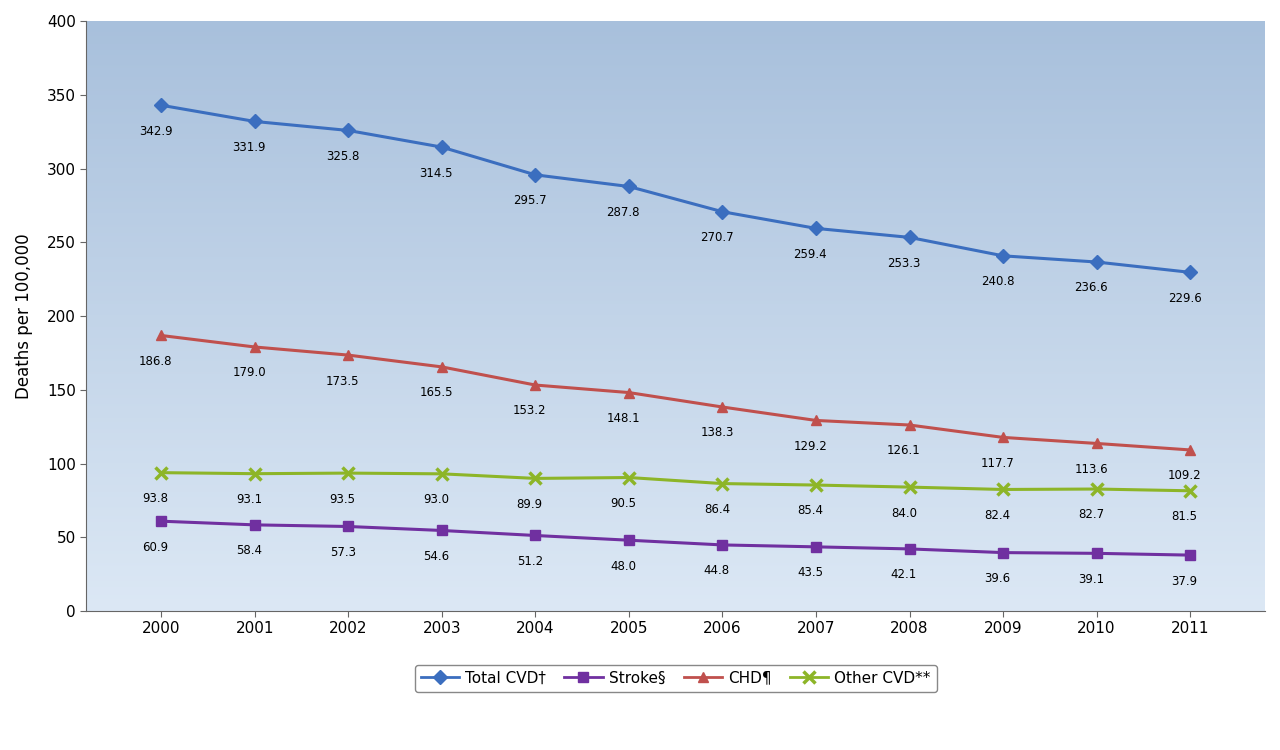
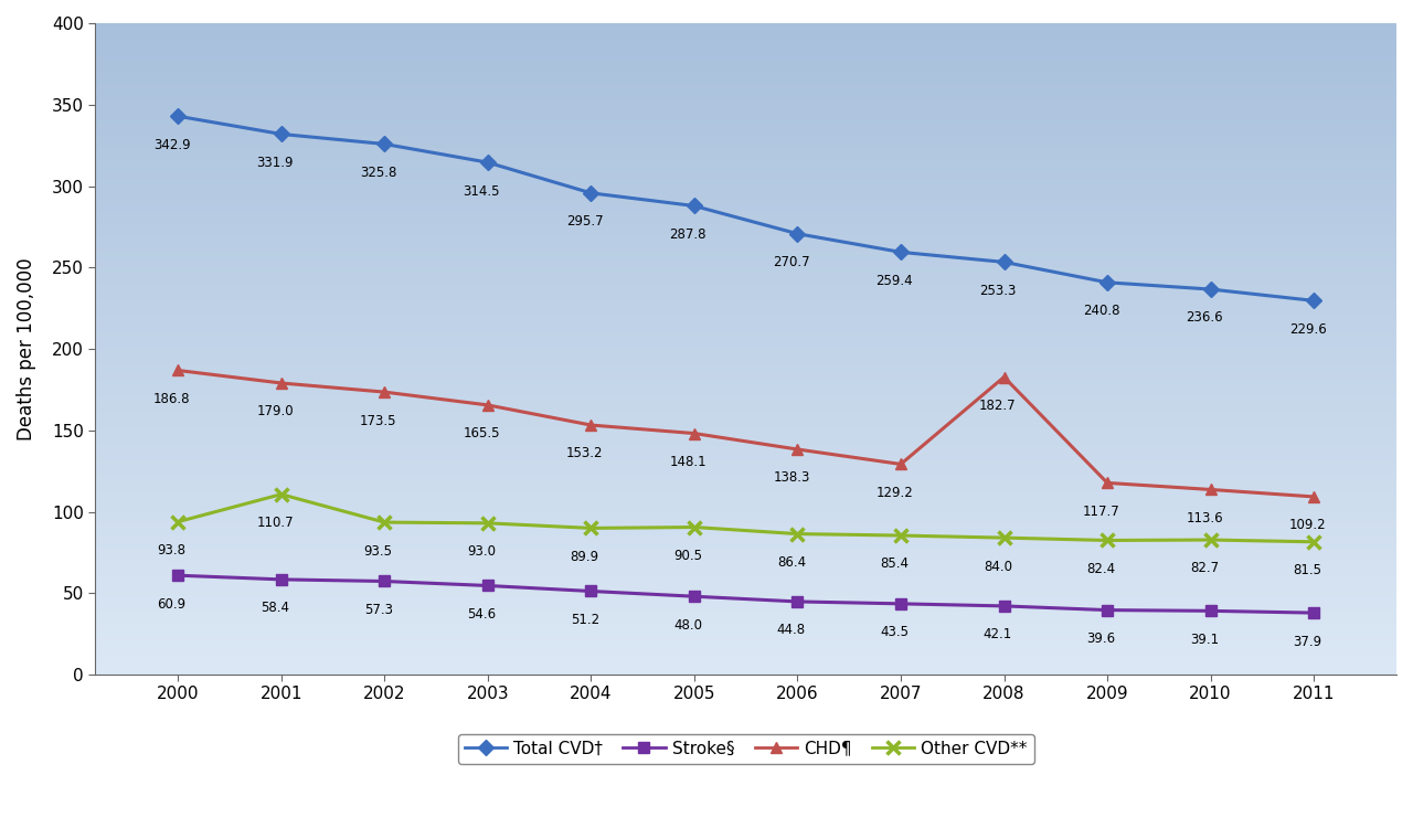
Other CVD**/2001: 93.1 -> 110.7
CHD¶/2008: 126.1 -> 182.7
